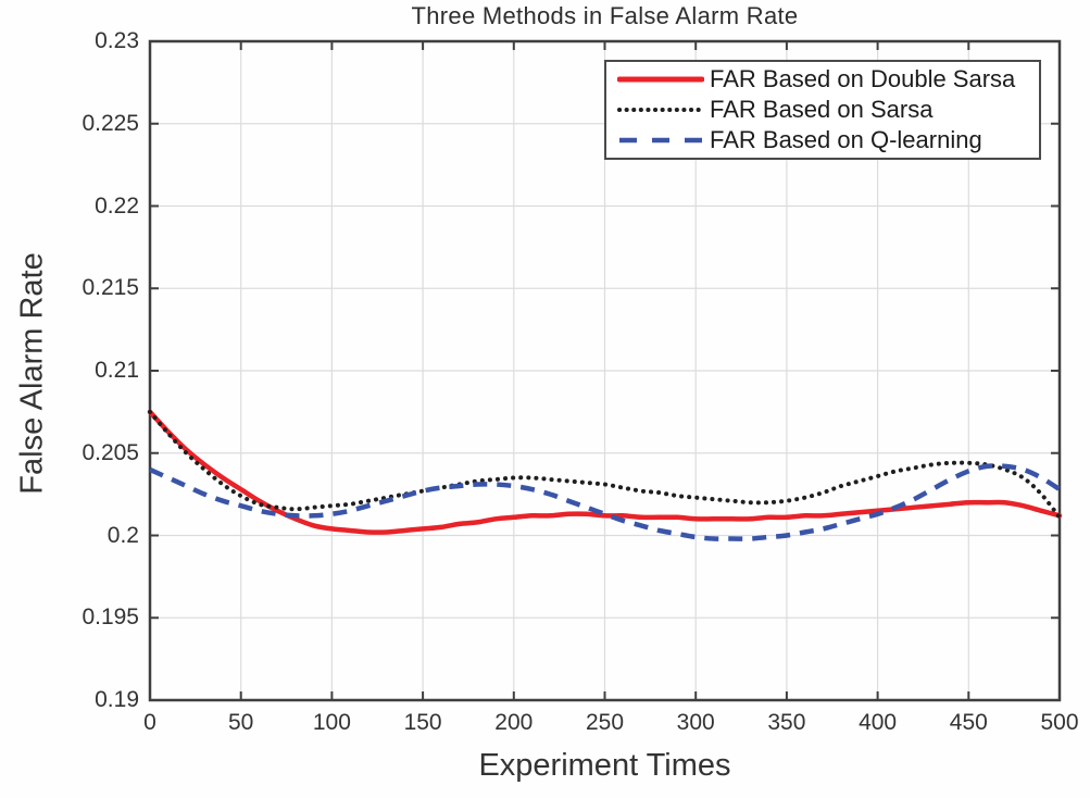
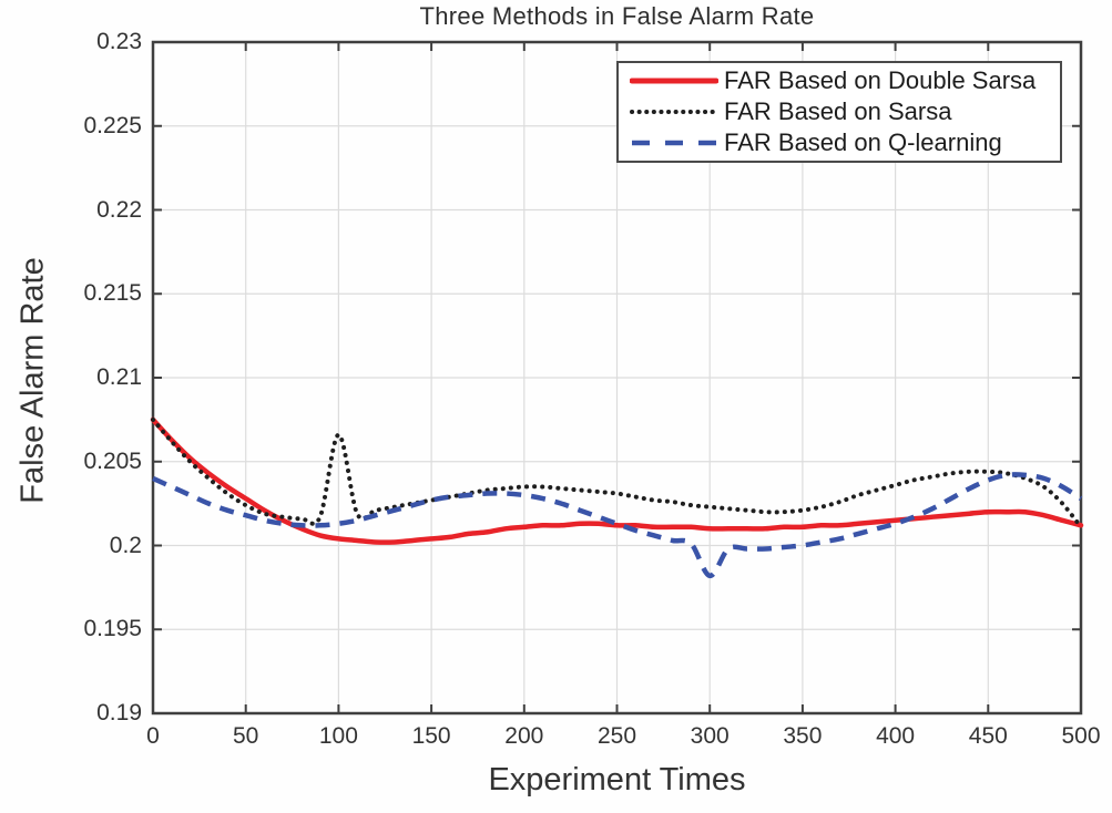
FAR Based on Sarsa/100: 0.2018 -> 0.2066
FAR Based on Q-learning/300: 0.1999 -> 0.1982
